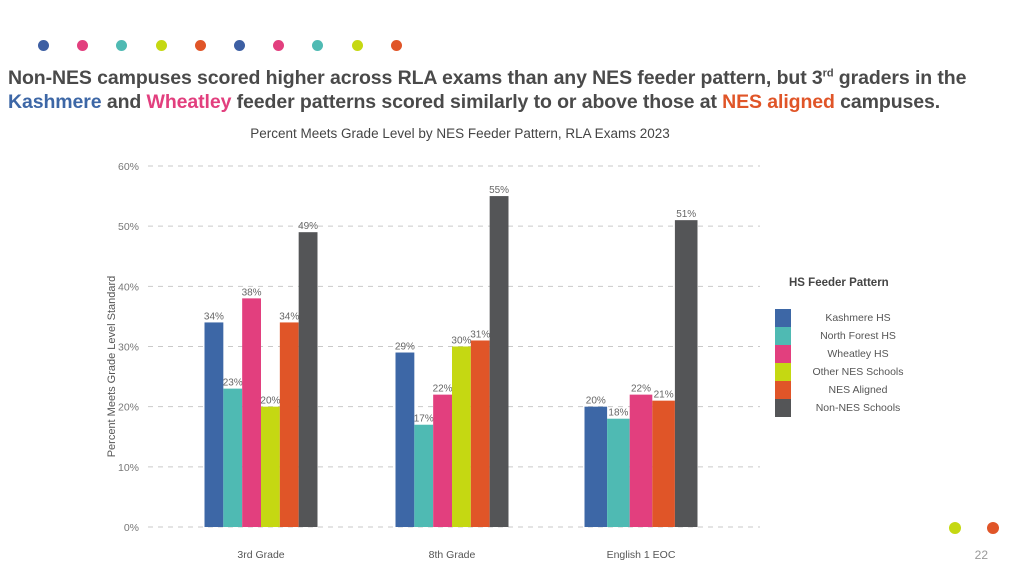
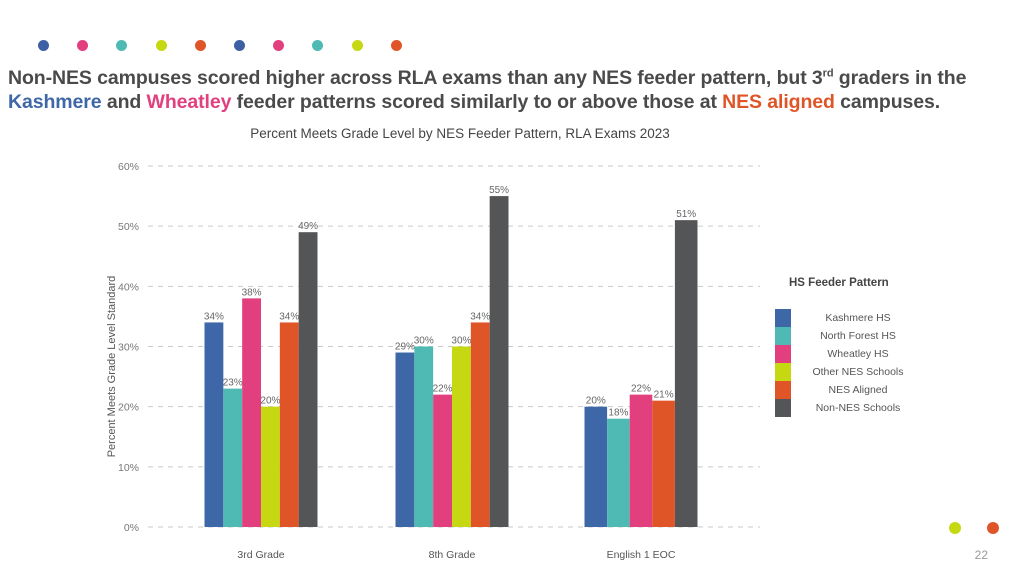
North Forest HS/8th Grade: 17% -> 30%
NES Aligned/8th Grade: 31% -> 34%
